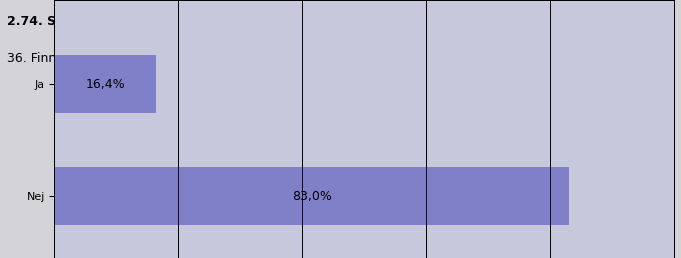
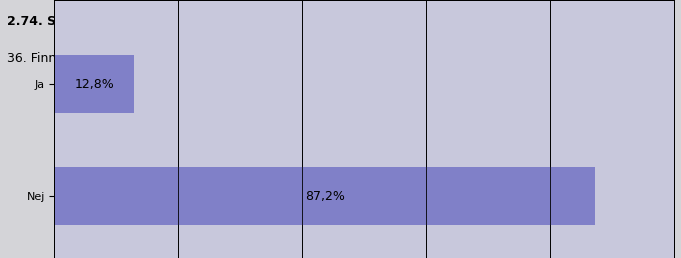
Ja: 16,4% -> 12,8%
Nej: 83,0% -> 87,2%
